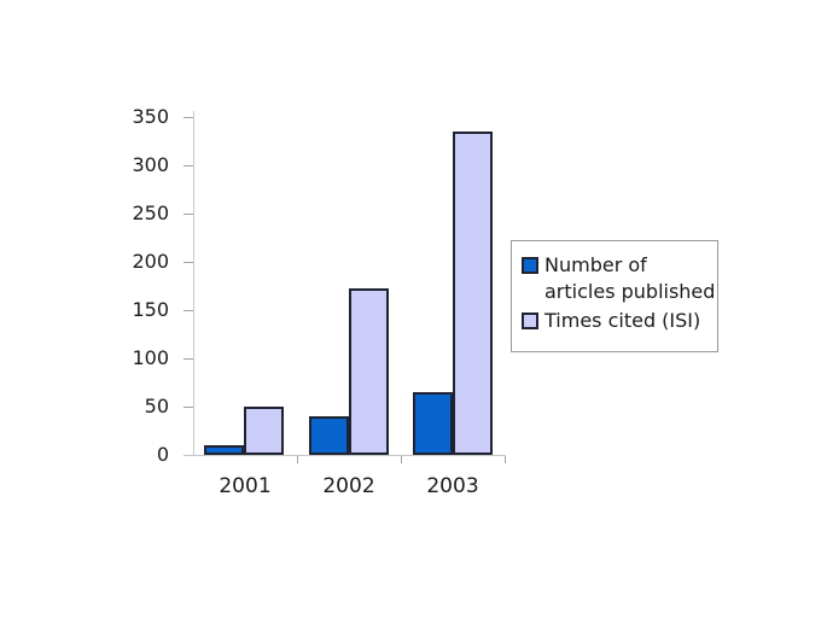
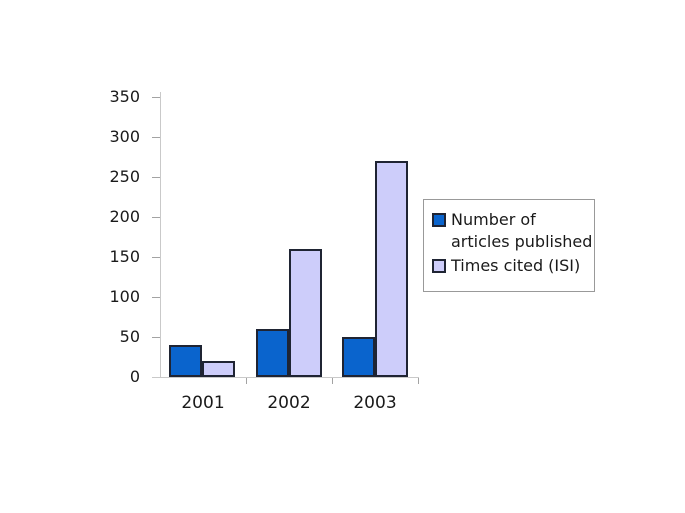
Number of articles published/2001: 10 -> 40
Times cited (ISI)/2001: 50 -> 20
Number of articles published/2002: 40 -> 60
Times cited (ISI)/2002: 170 -> 160
Number of articles published/2003: 60 -> 50
Times cited (ISI)/2003: 340 -> 270
